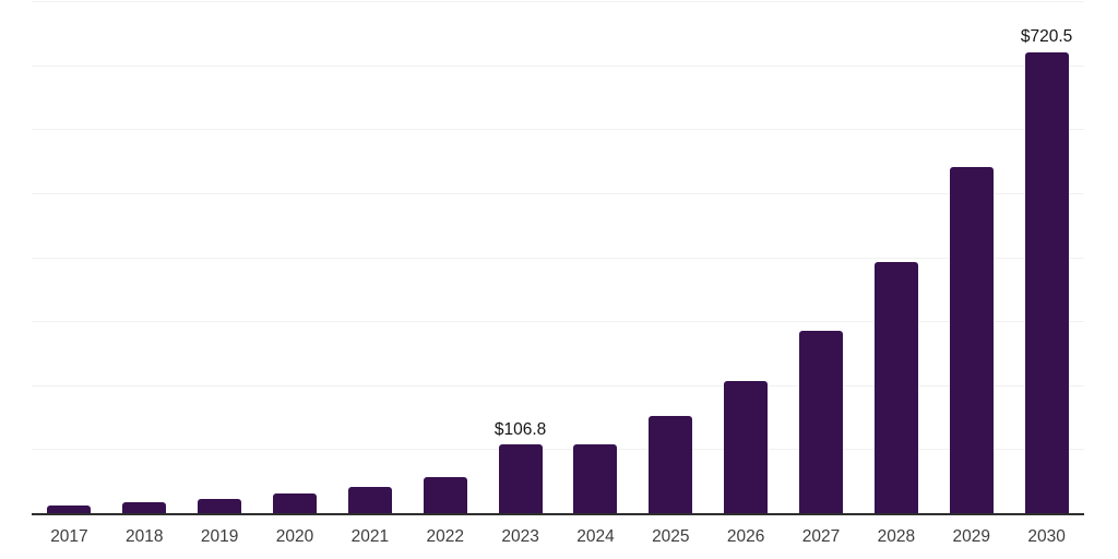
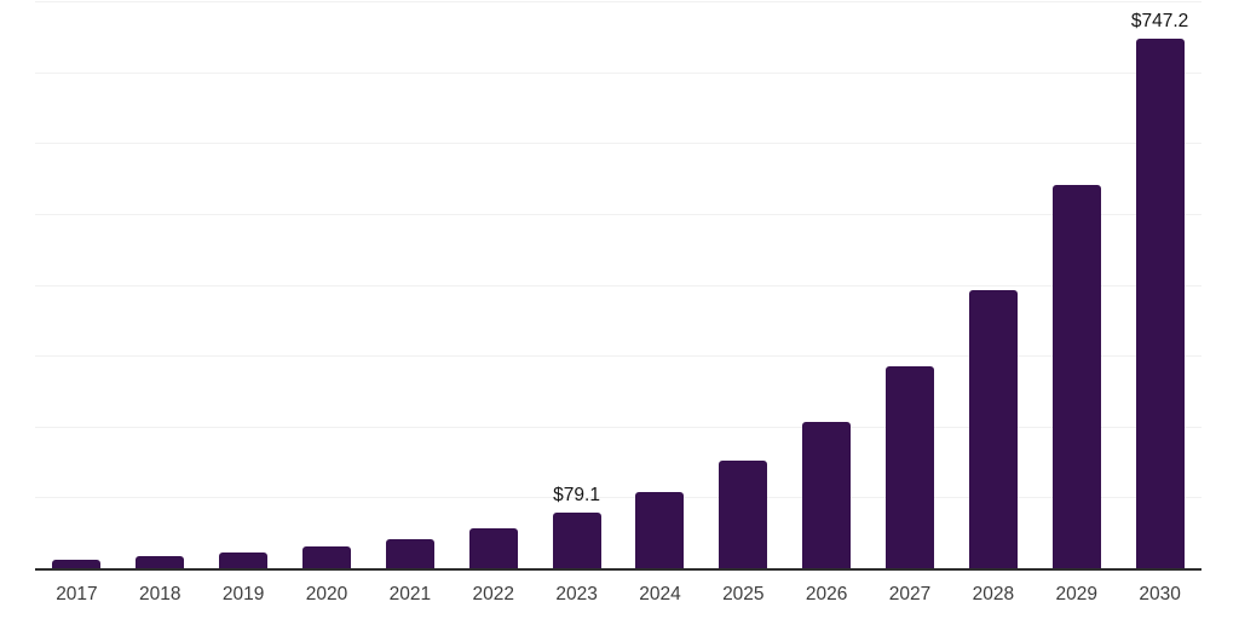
2023: $106.8 -> $79.1
2030: $720.5 -> $747.2
